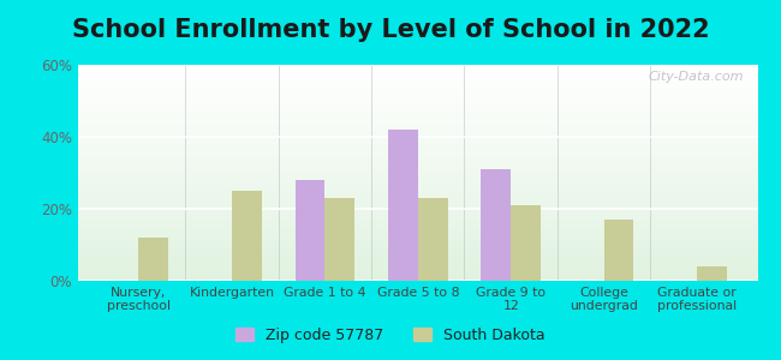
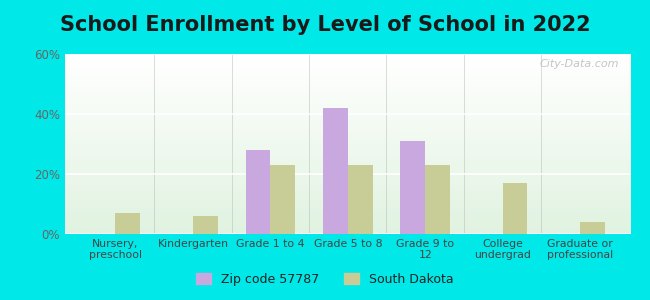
South Dakota/Nursery, preschool: 12% -> 7%
South Dakota/Kindergarten: 25% -> 6%
South Dakota/Grade 9 to 12: 21% -> 23%
